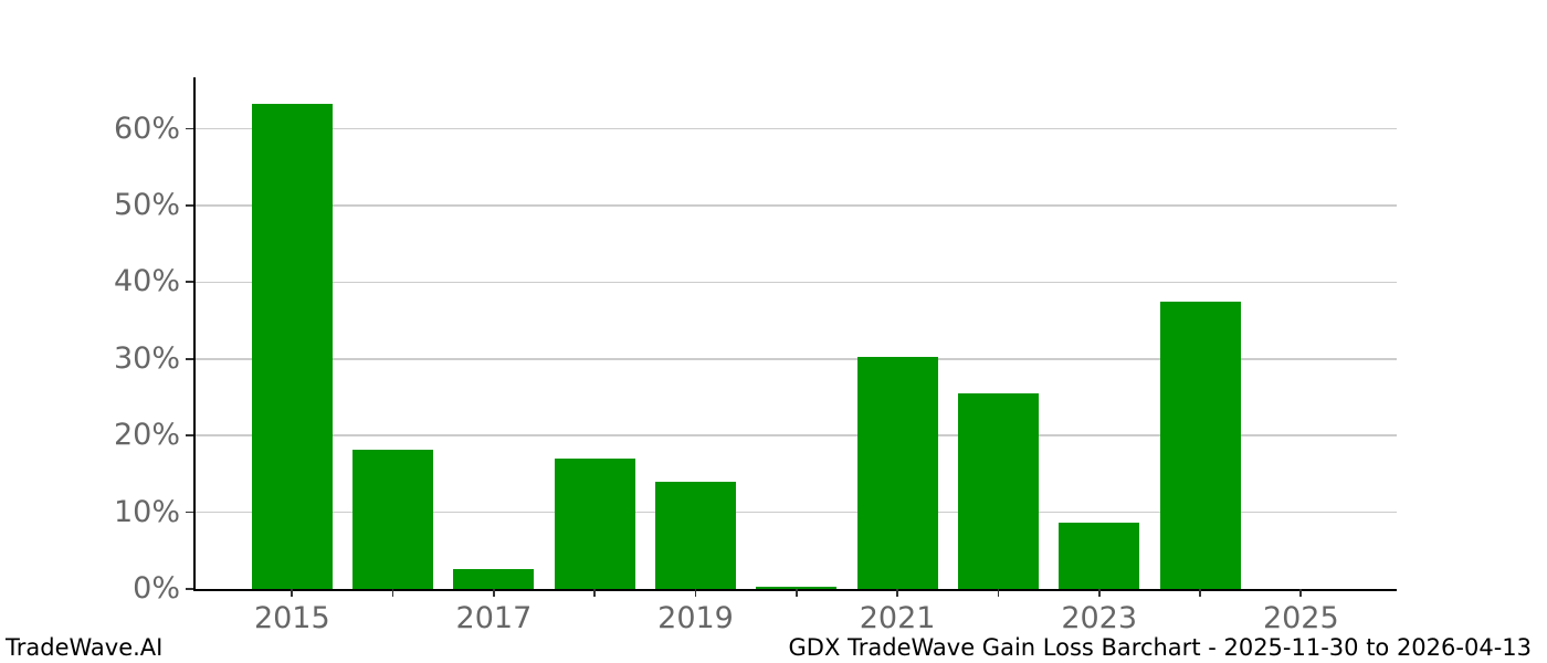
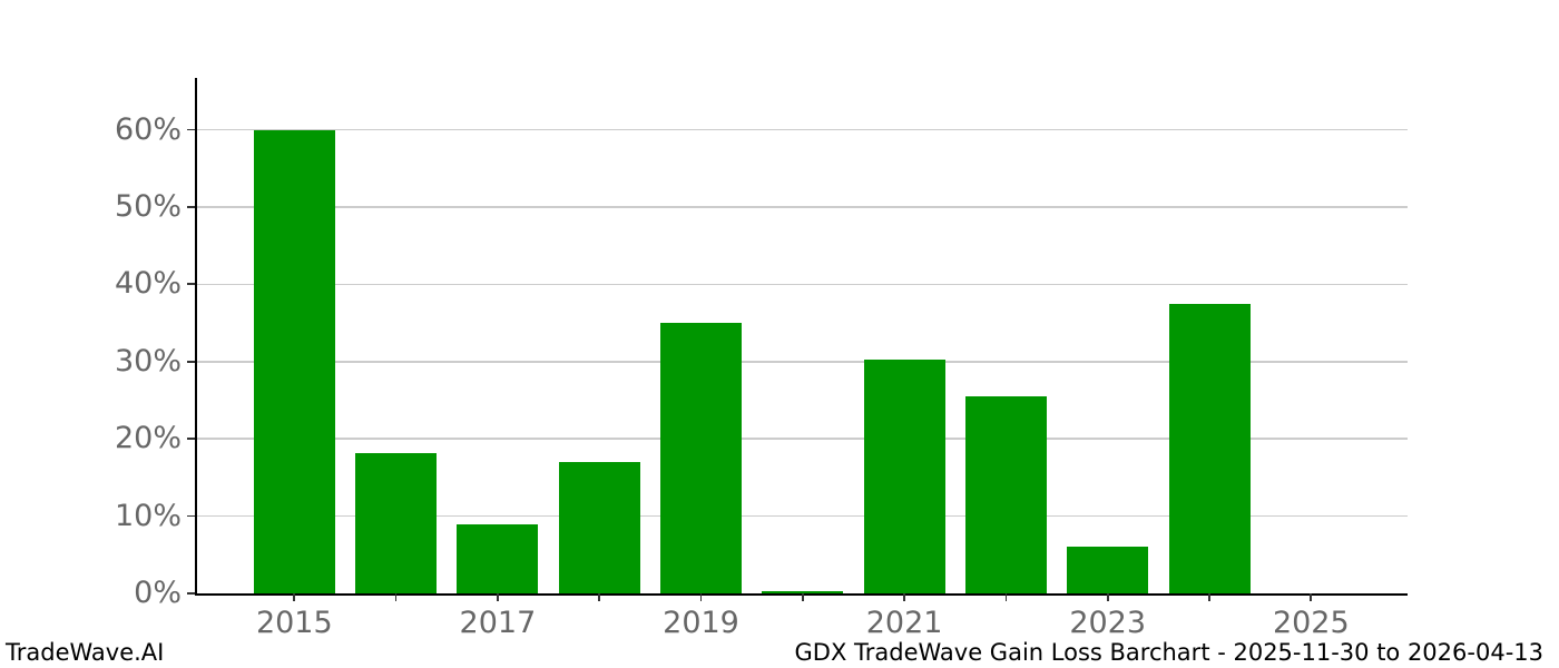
2015: 63% -> 60%
2017: 3% -> 9%
2019: 14% -> 35%
2023: 9% -> 6%
